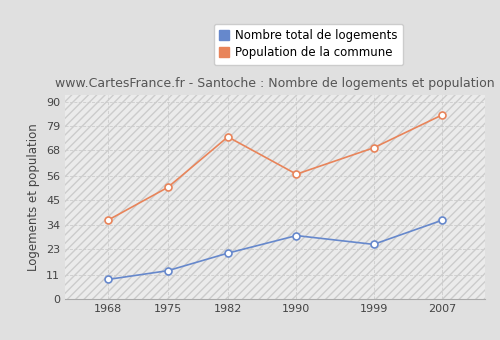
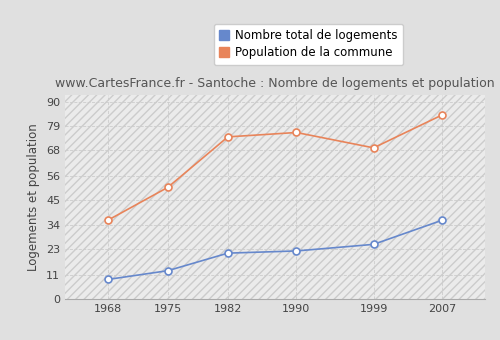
Nombre total de logements/1990: 29 -> 22
Population de la commune/1990: 57 -> 76
